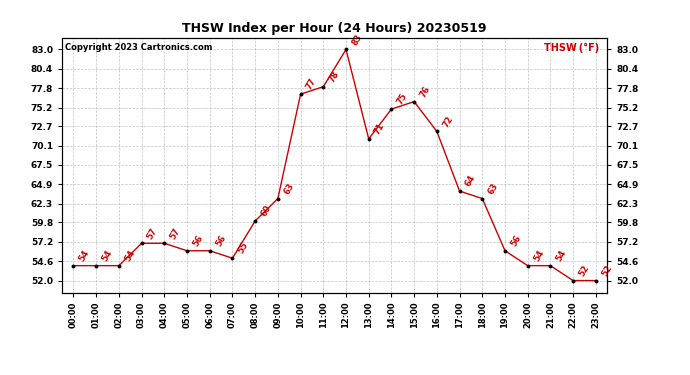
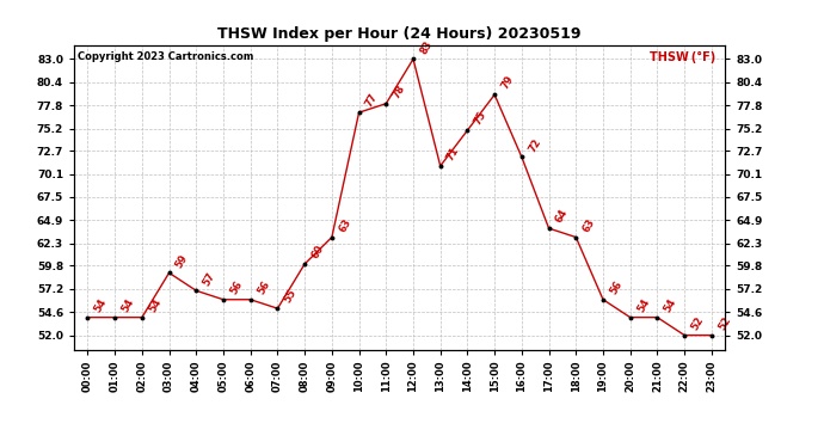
03:00: 57 -> 59
15:00: 76 -> 79
